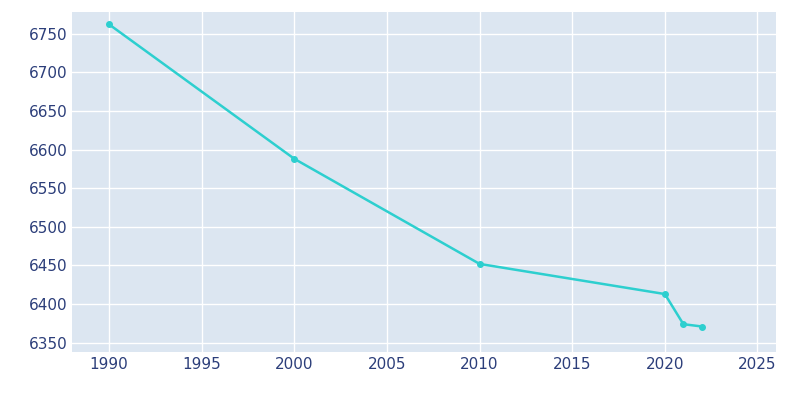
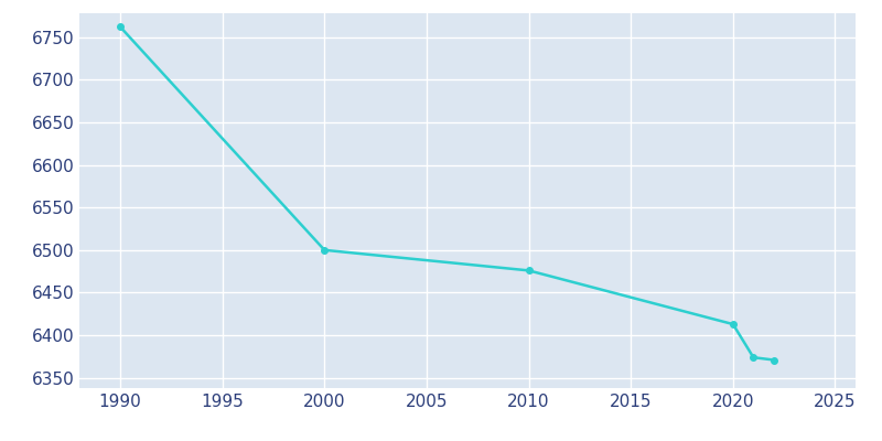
2000: 6588 -> 6500
2010: 6452 -> 6476
